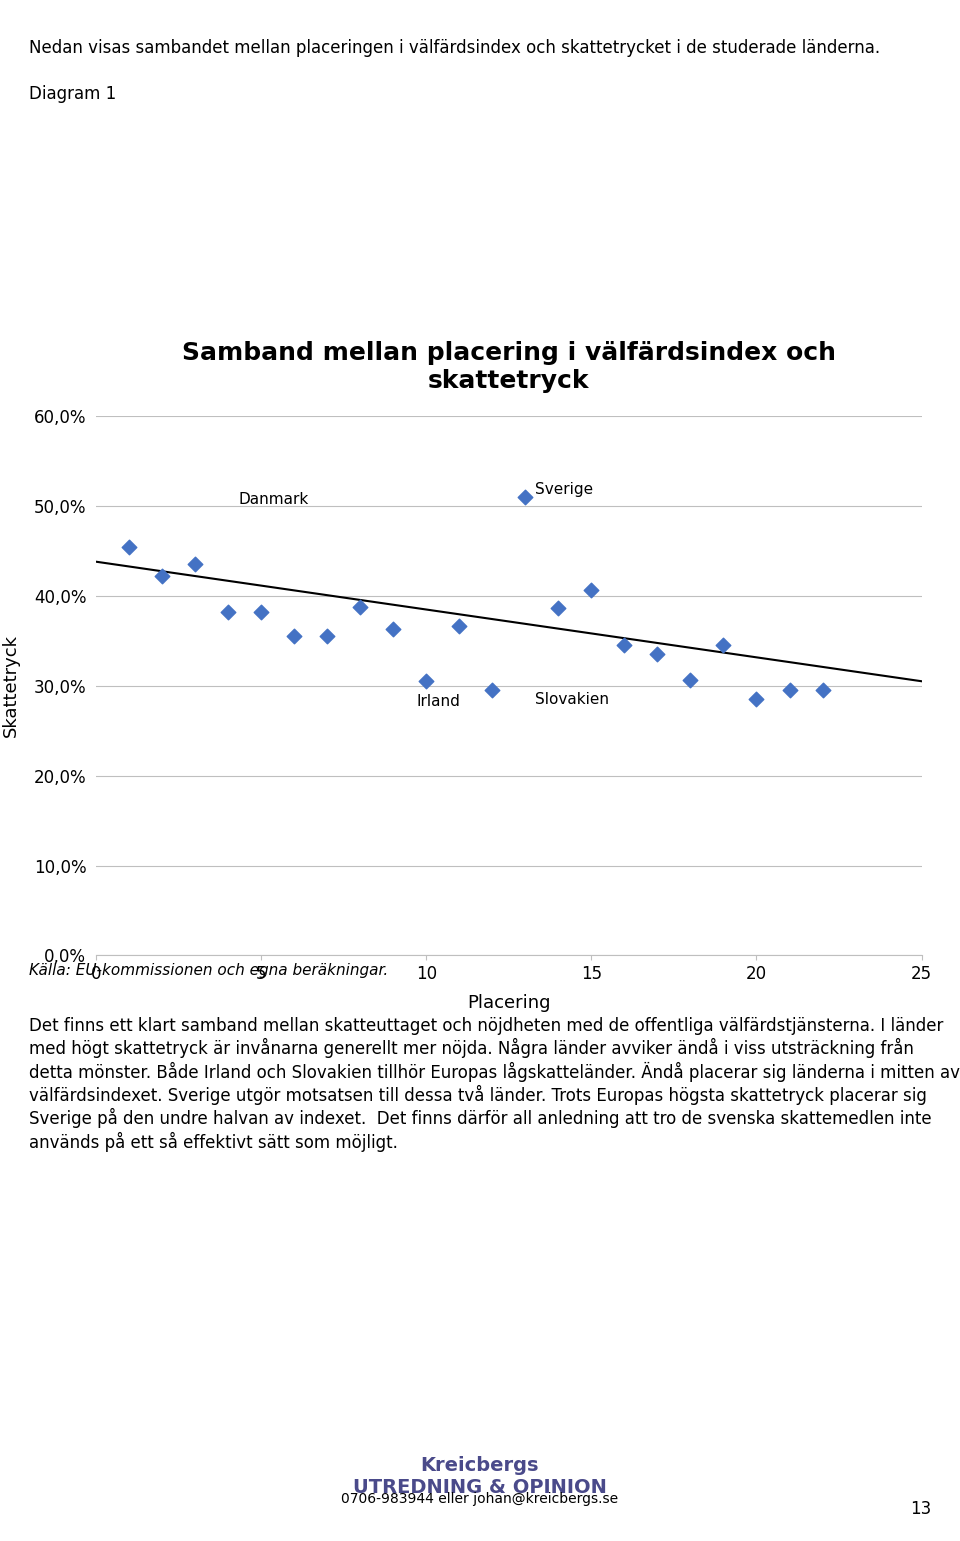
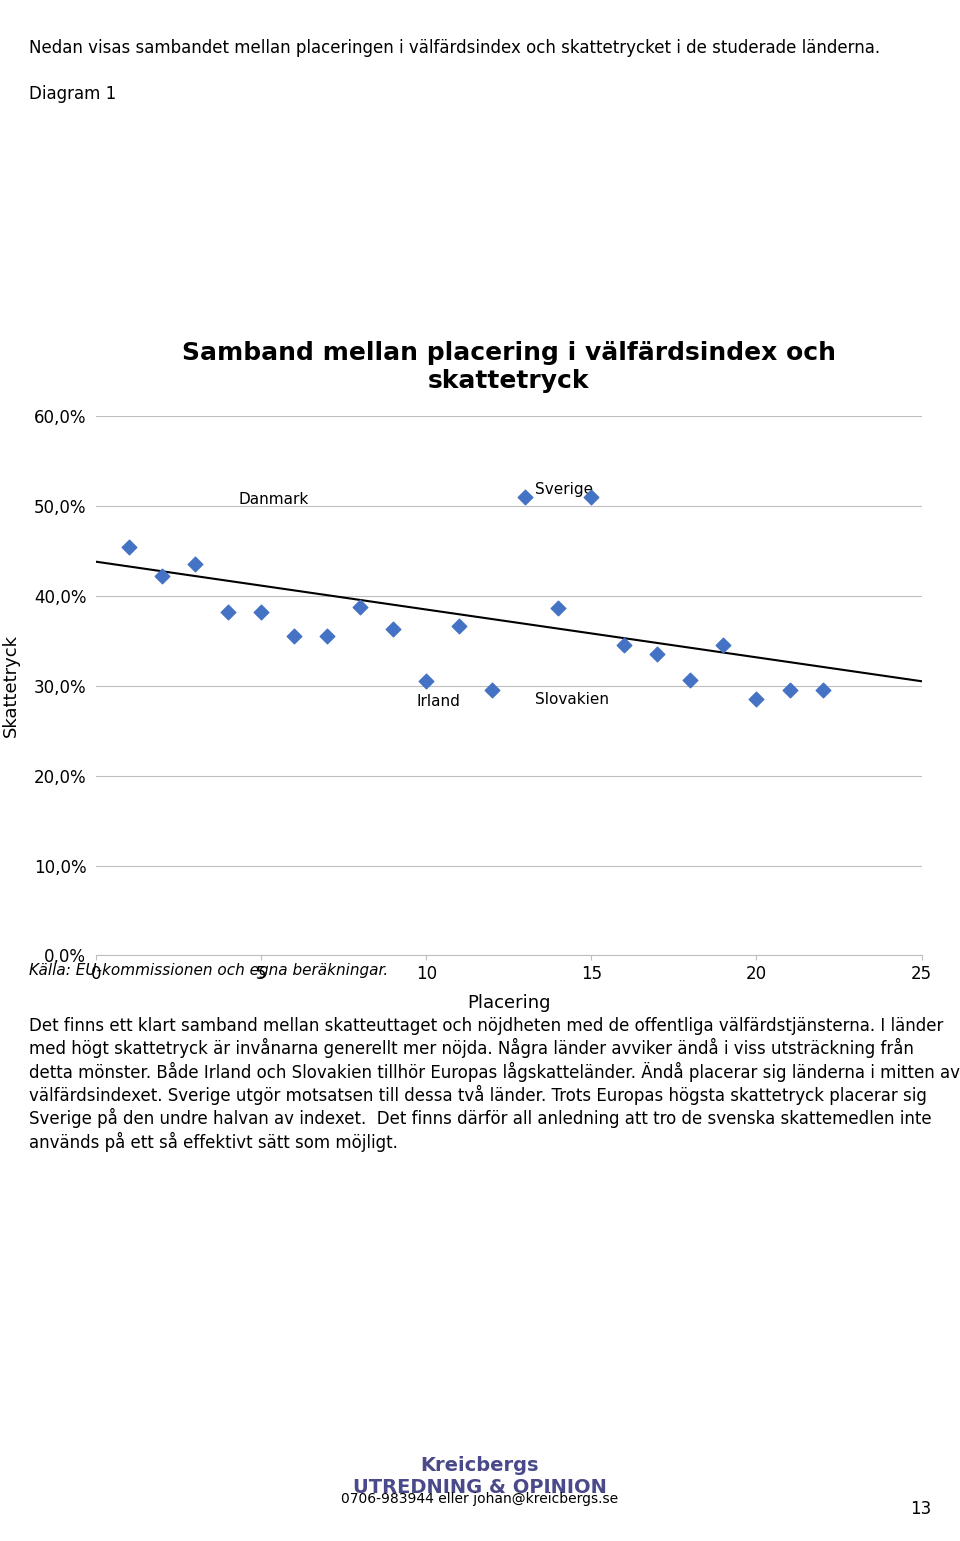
15: 40,7% -> 51,0%
